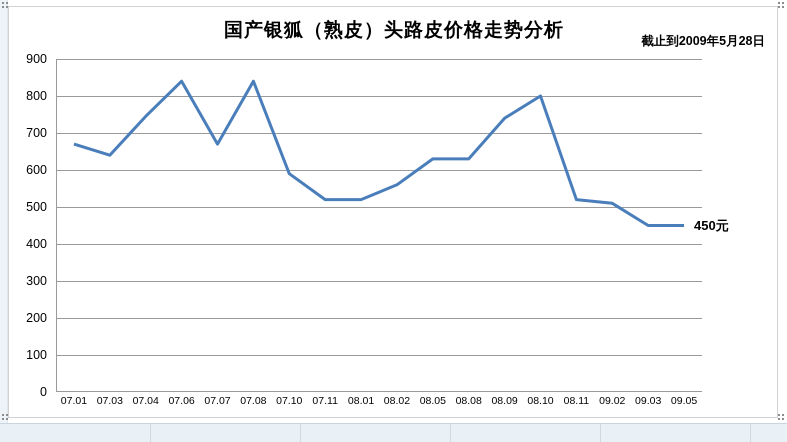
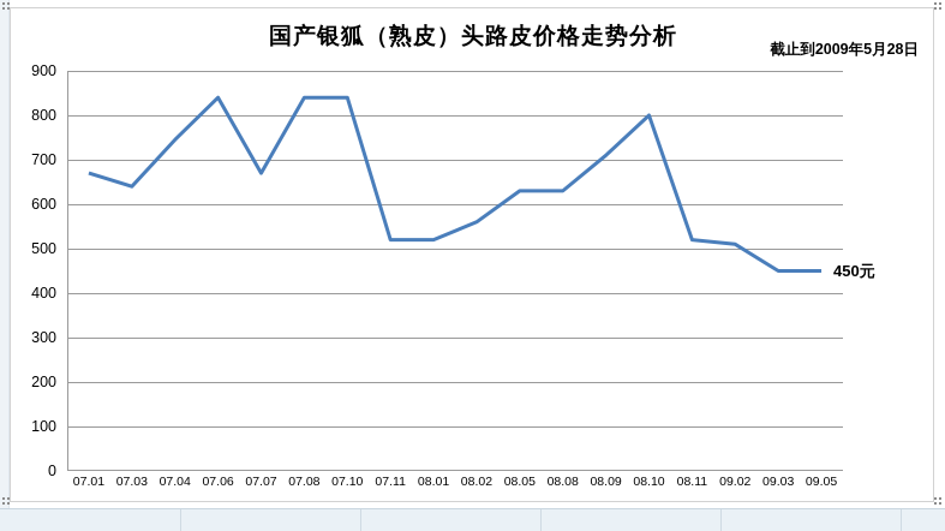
07.10: 590 -> 840
08.09: 740 -> 710
